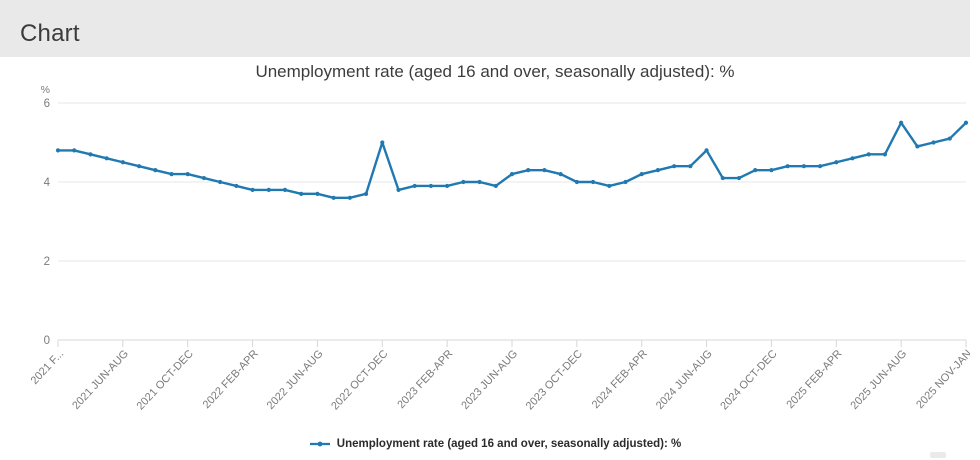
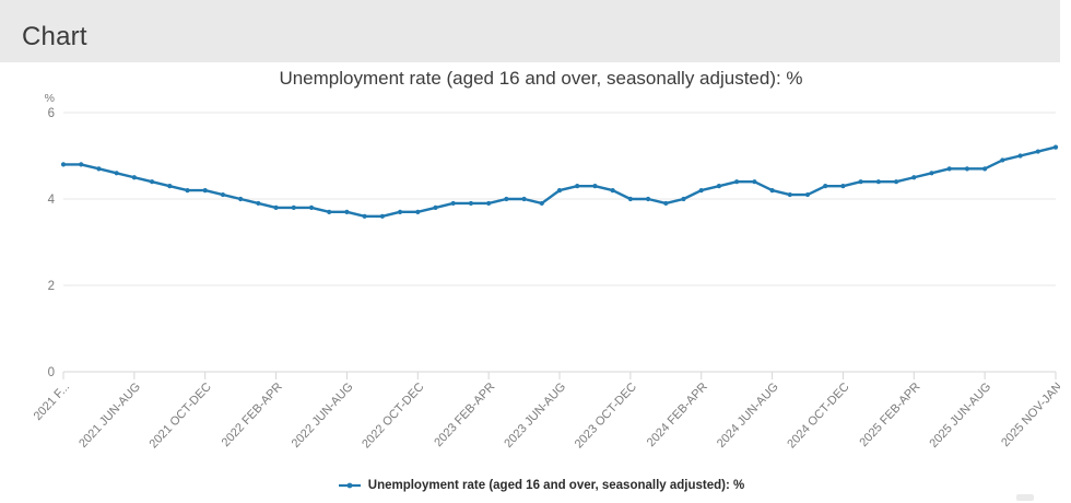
2022 OCT-DEC: 5.0 -> 3.7
2024 JUN-AUG: 4.8 -> 4.2
2025 JUN-AUG: 5.5 -> 4.7
2025 NOV-JAN: 5.5 -> 5.2
